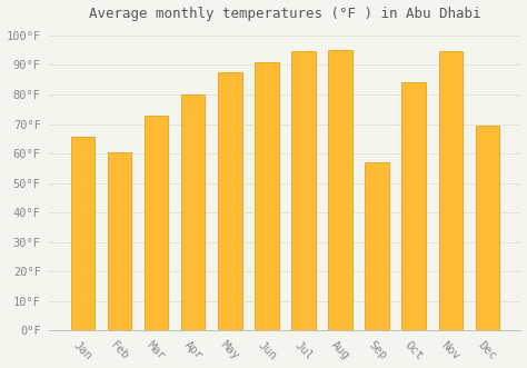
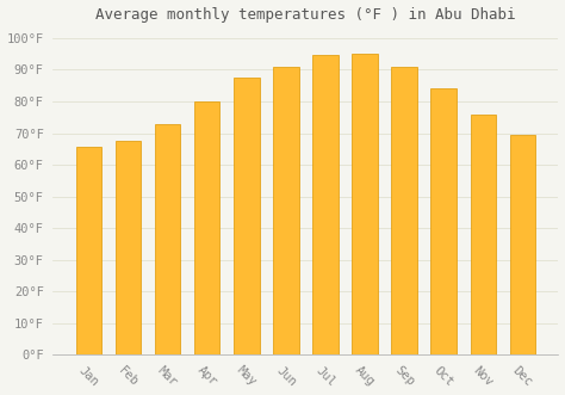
Feb: 60.5°F -> 67.5°F
Sep: 57.0°F -> 91.0°F
Nov: 94.5°F -> 76.0°F
